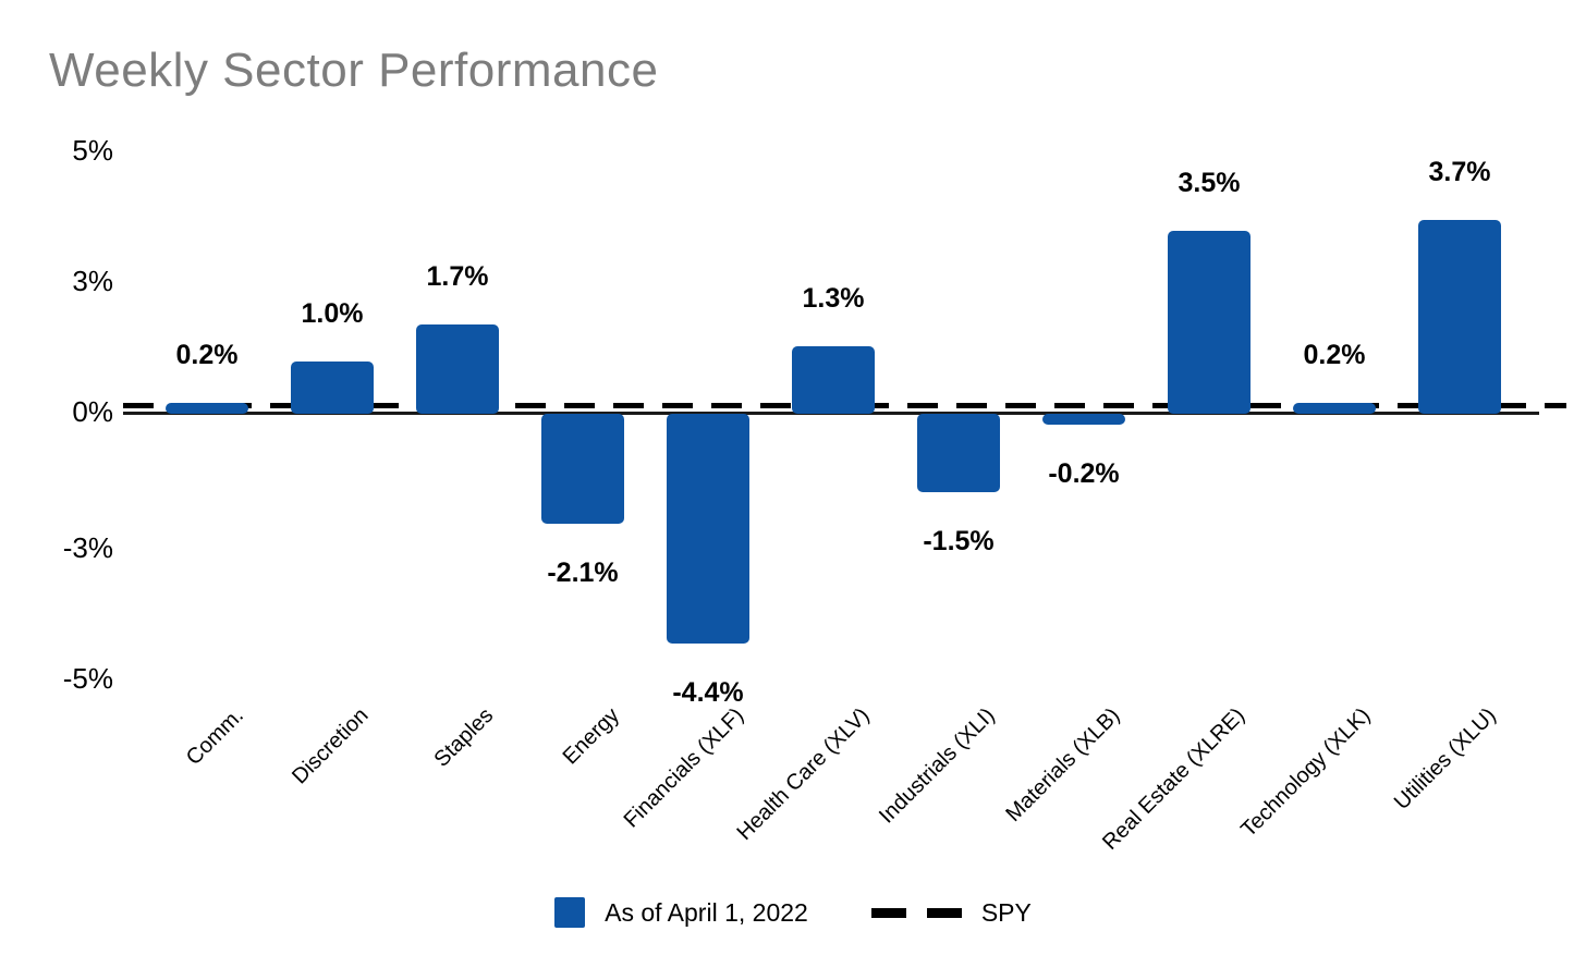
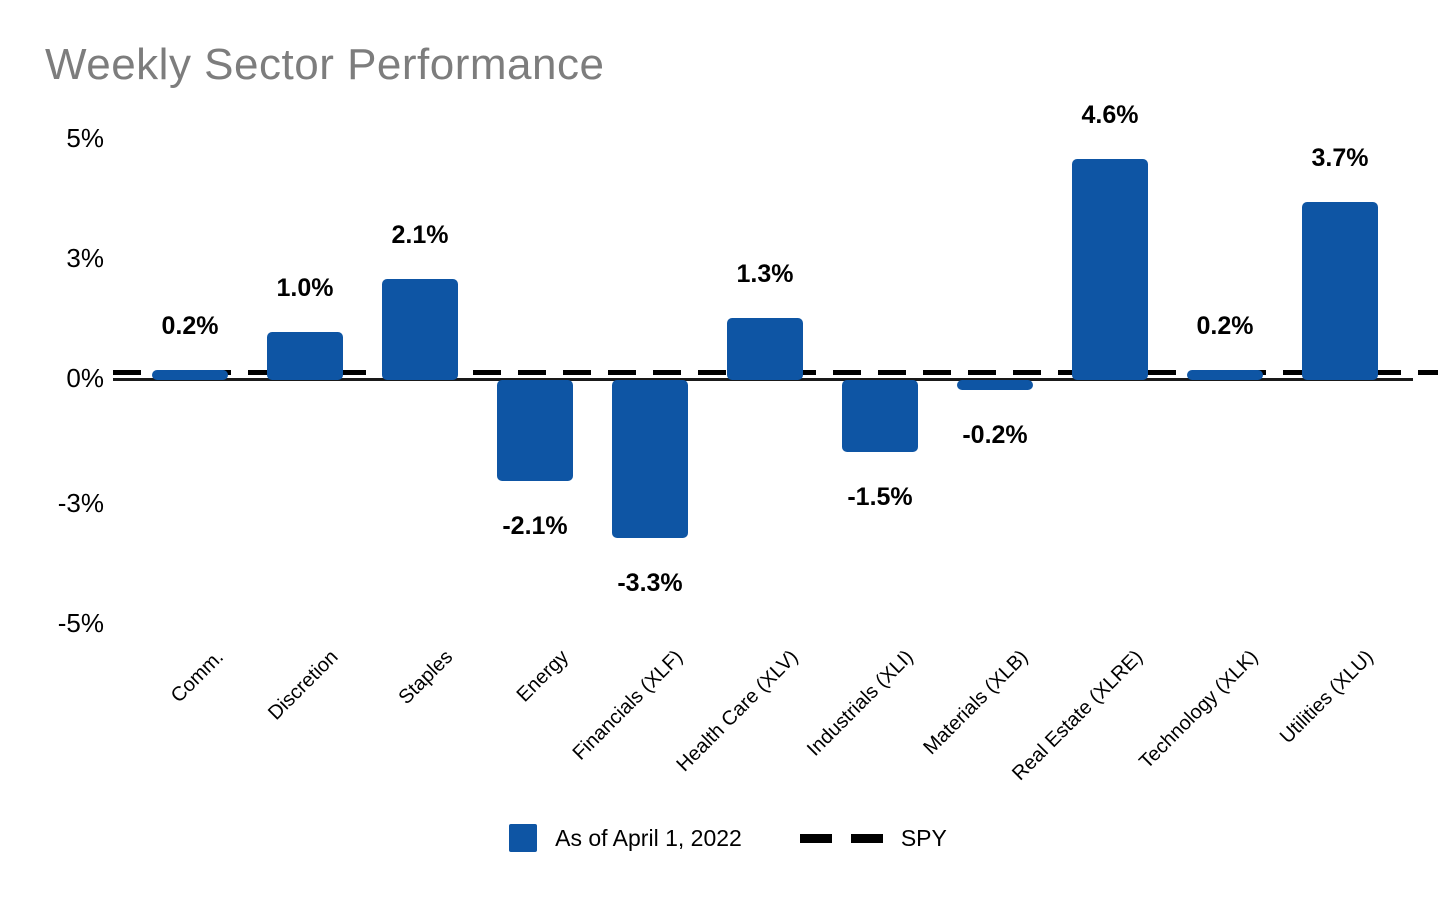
Staples: 1.7% -> 2.1%
Financials (XLF): -4.4% -> -3.3%
Real Estate (XLRE): 3.5% -> 4.6%
